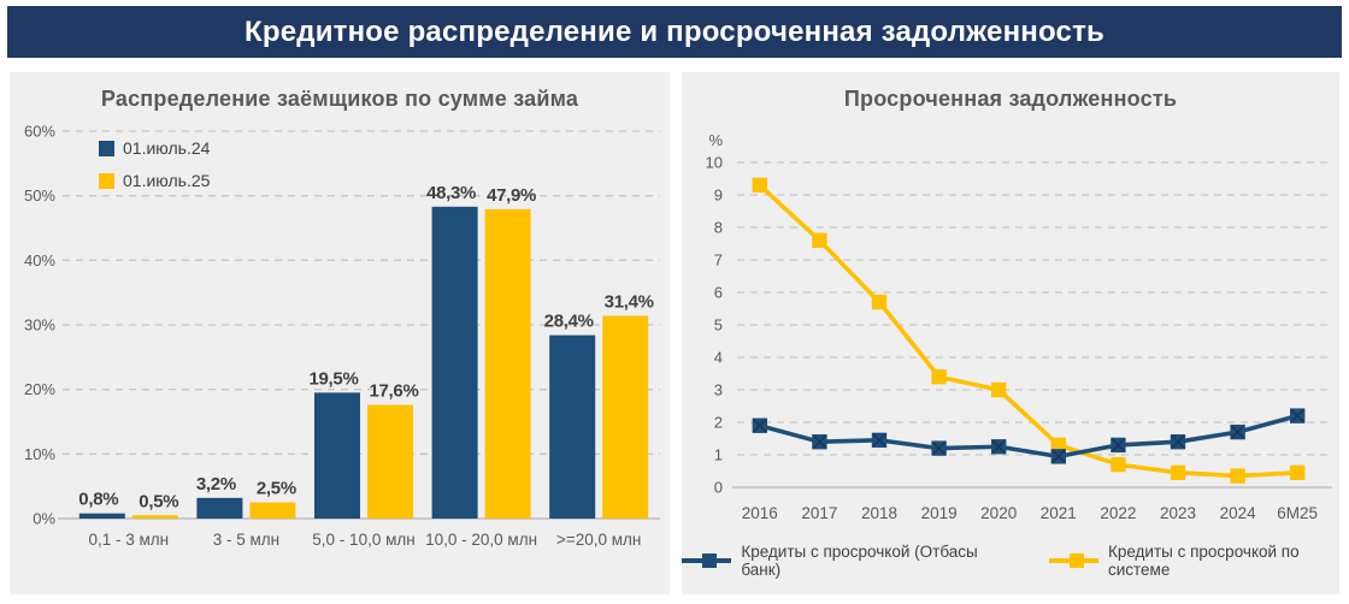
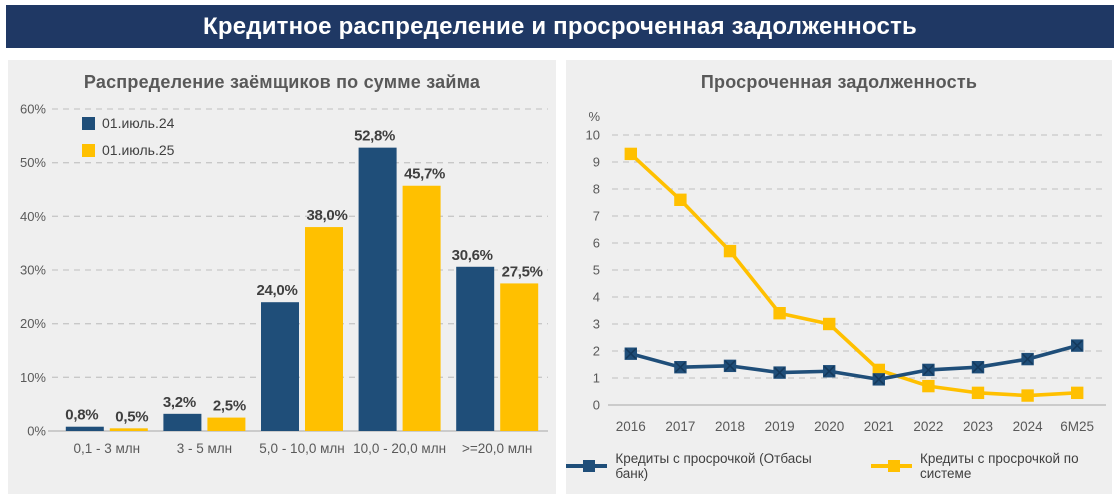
Распределение заёмщиков по сумме займа/01.июль.24/5,0 - 10,0 млн: 19,5% -> 24,0%
Распределение заёмщиков по сумме займа/01.июль.25/5,0 - 10,0 млн: 17,6% -> 38,0%
Распределение заёмщиков по сумме займа/01.июль.24/10,0 - 20,0 млн: 48,3% -> 52,8%
Распределение заёмщиков по сумме займа/01.июль.25/10,0 - 20,0 млн: 47,9% -> 45,7%
Распределение заёмщиков по сумме займа/01.июль.24/>=20,0 млн: 28,4% -> 30,6%
Распределение заёмщиков по сумме займа/01.июль.25/>=20,0 млн: 31,4% -> 27,5%
